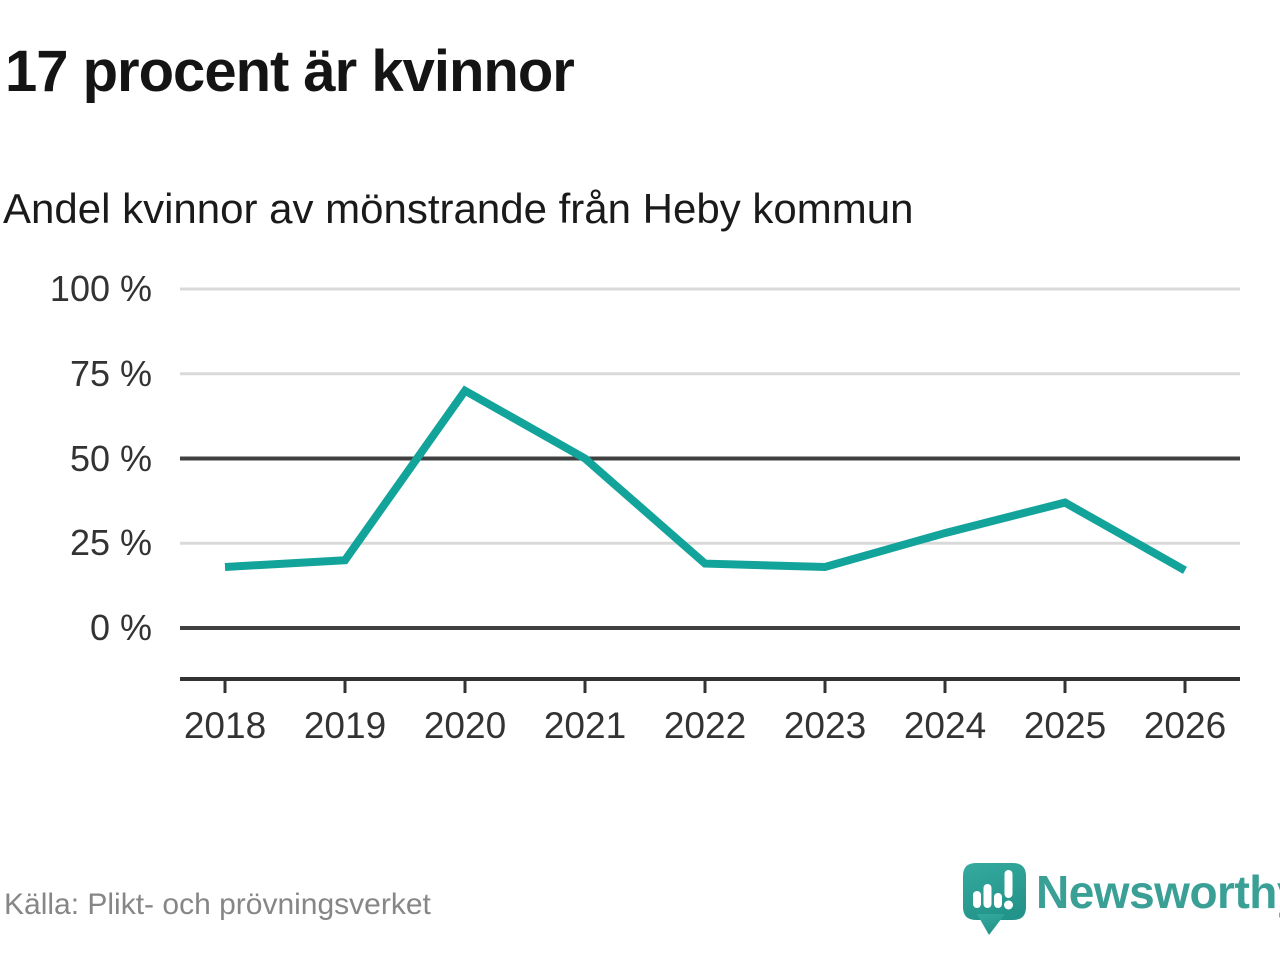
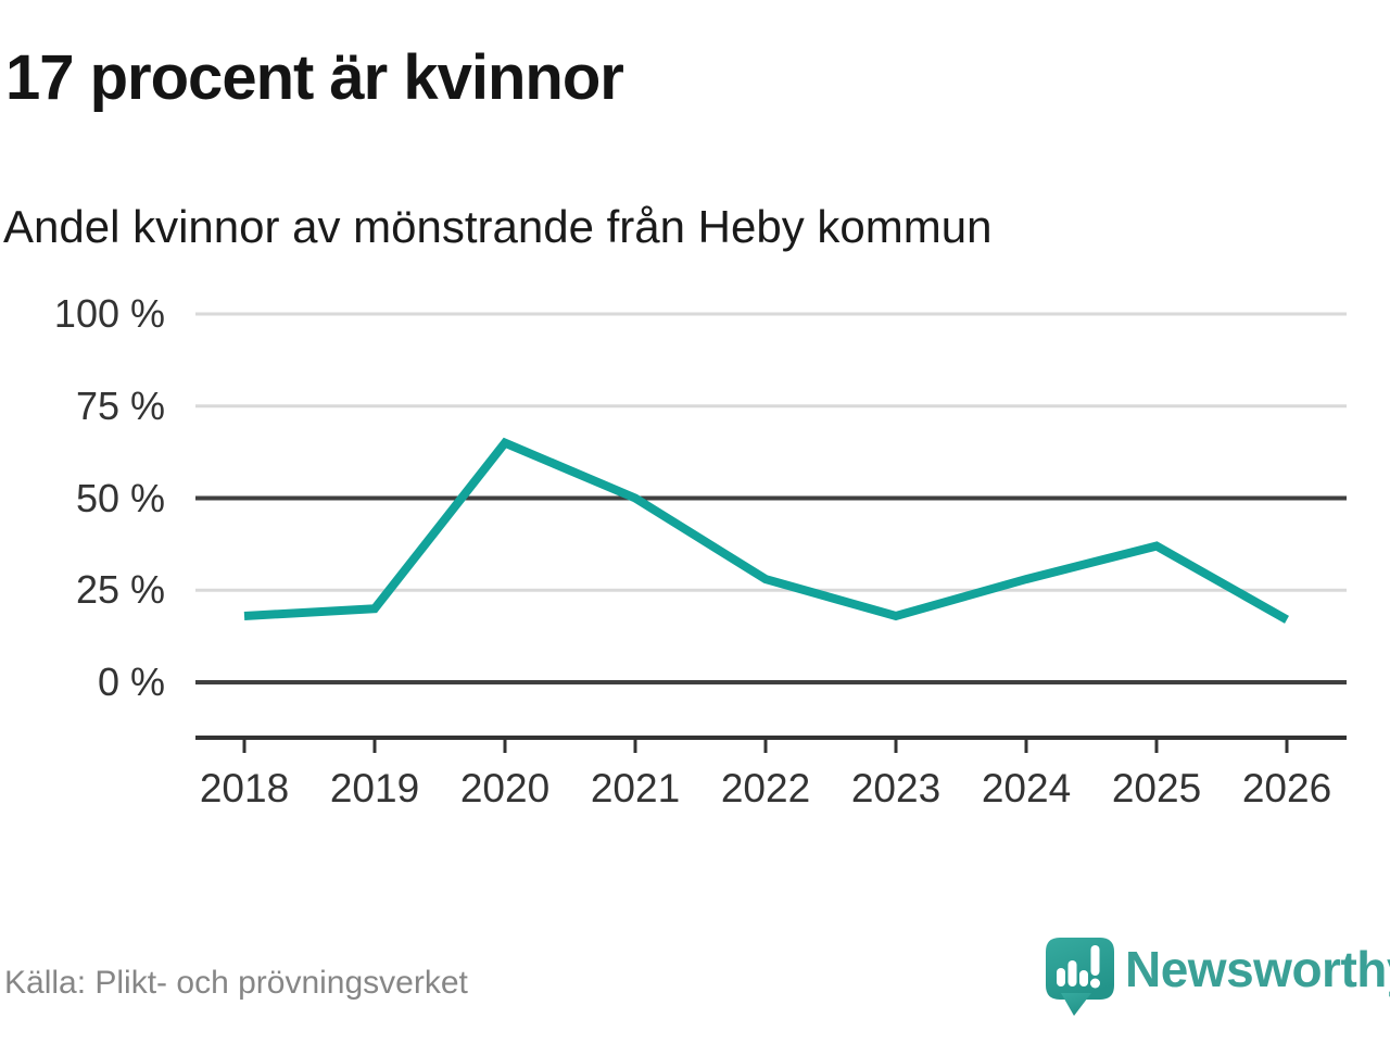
2020: 70% -> 65%
2022: 19% -> 28%
